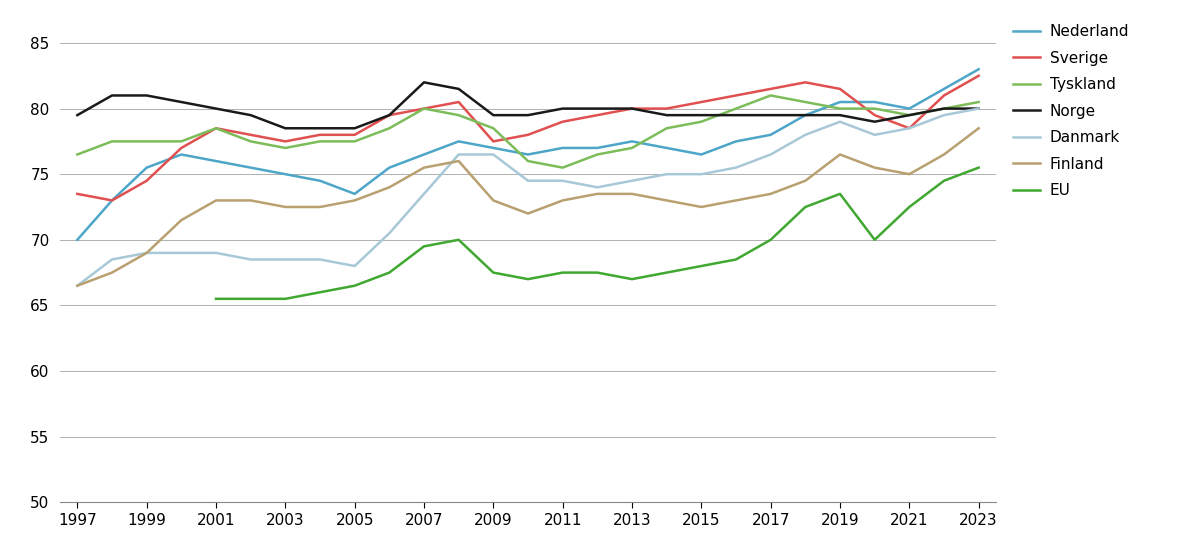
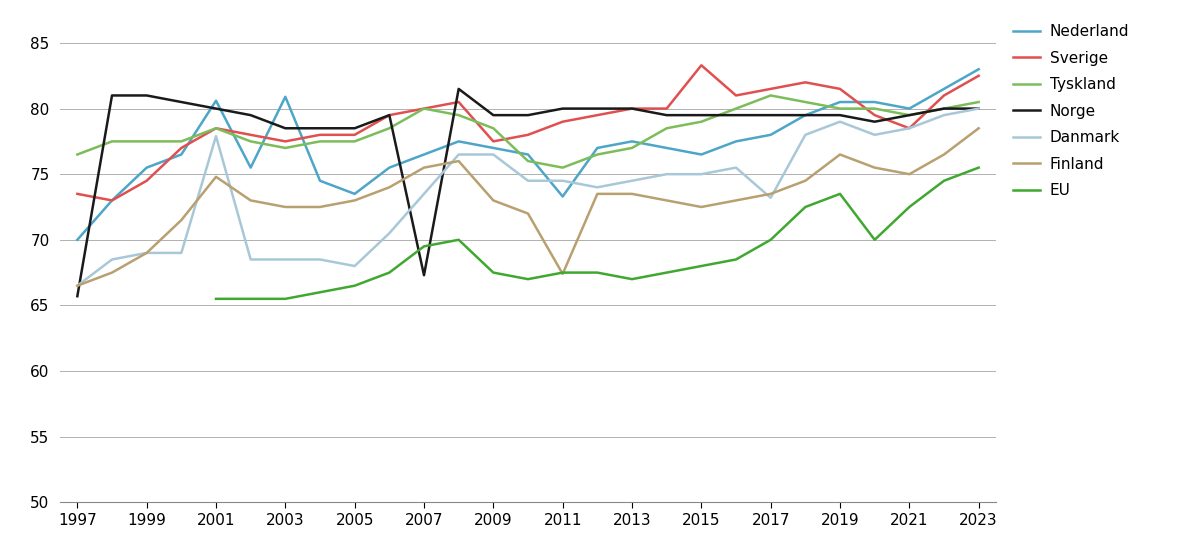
Norge/1997: 79.5 -> 65.7
Nederland/2001: 76.0 -> 80.6
Danmark/2001: 69.0 -> 77.9
Finland/2001: 73.0 -> 74.8
Nederland/2003: 75.0 -> 80.9
Norge/2007: 82.0 -> 67.3
Nederland/2011: 77.0 -> 73.3
Finland/2011: 73.0 -> 67.4
Sverige/2015: 80.5 -> 83.3
Danmark/2017: 76.5 -> 73.2
